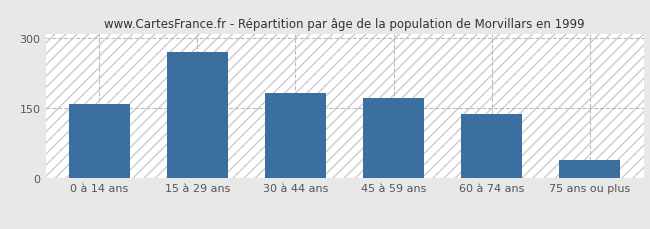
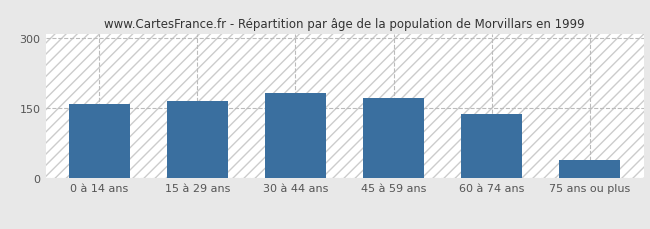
15 à 29 ans: 270 -> 165
